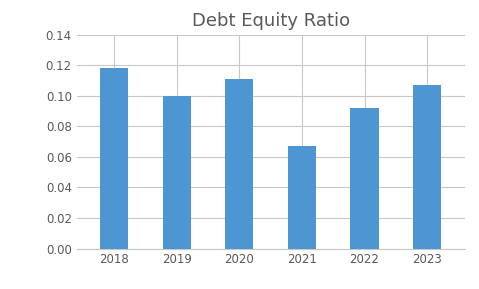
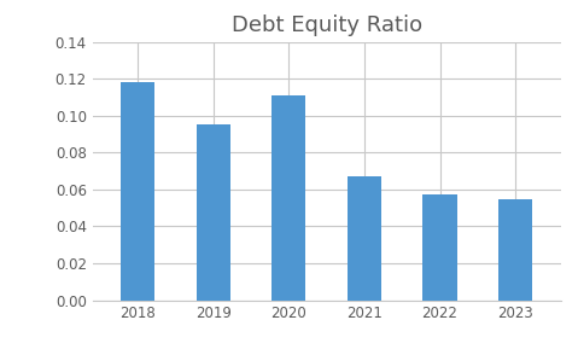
2019: 0.100 -> 0.095
2022: 0.092 -> 0.057
2023: 0.107 -> 0.055
